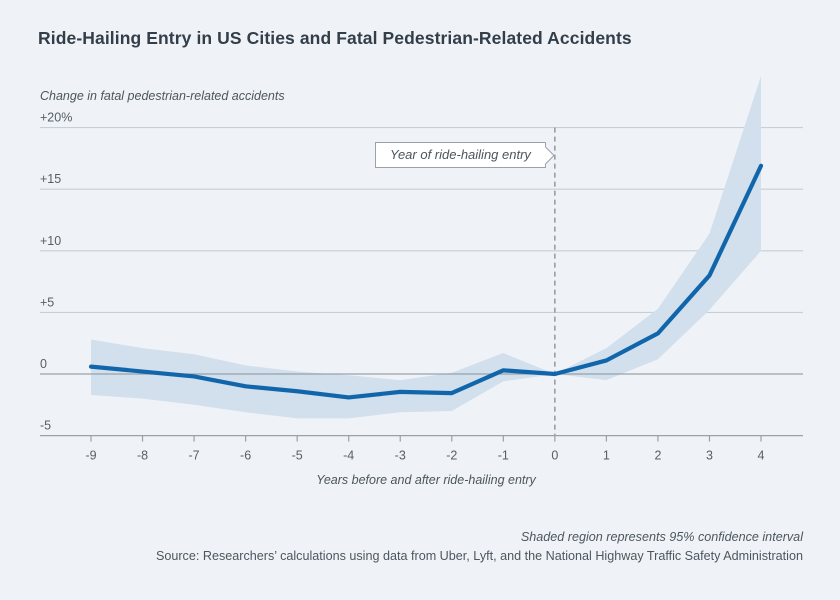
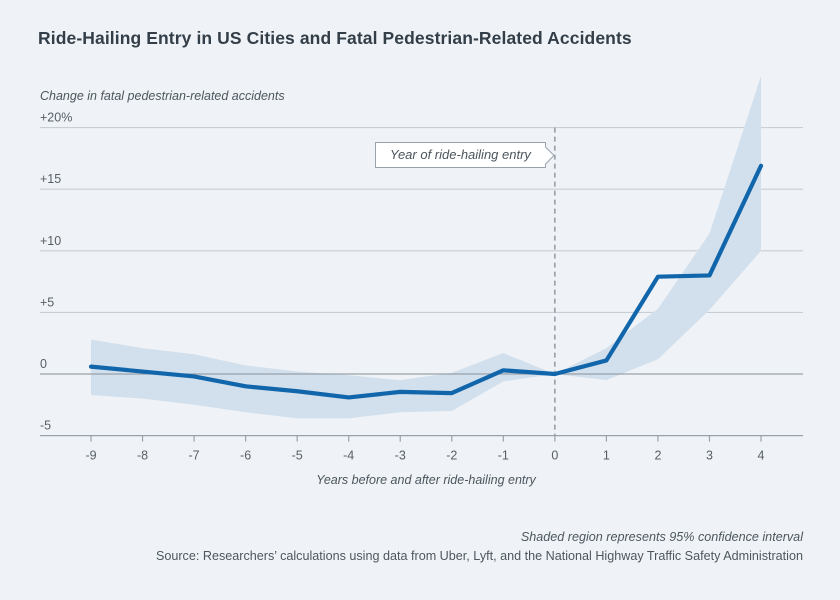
2: 3.3% -> 7.9%
